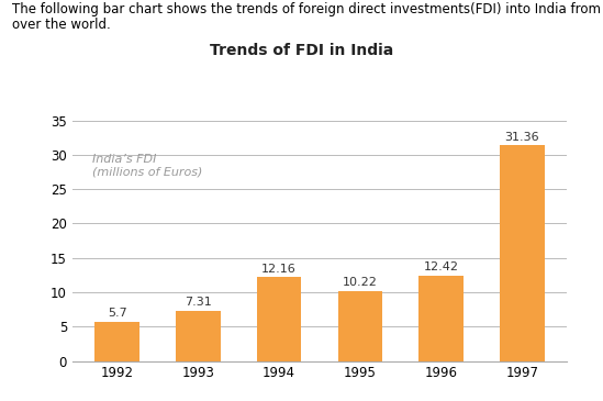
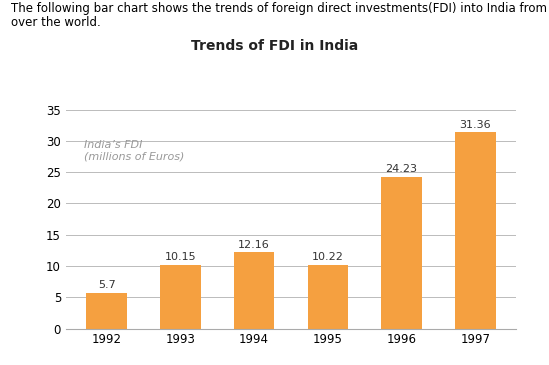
1993: 7.31 -> 10.15
1996: 12.42 -> 24.23
